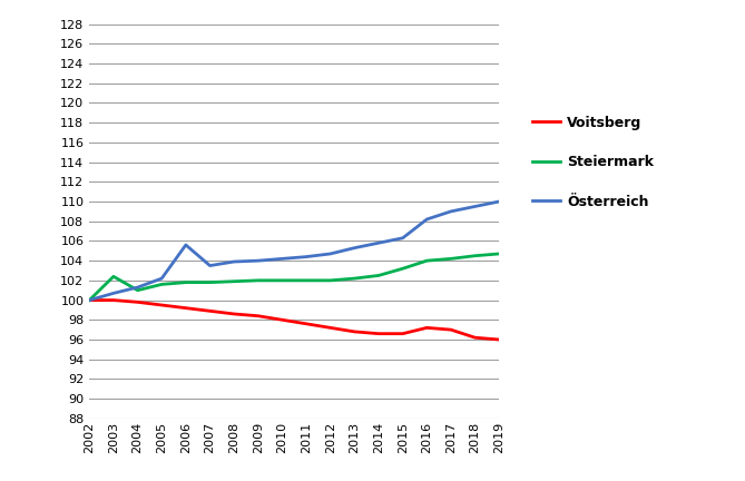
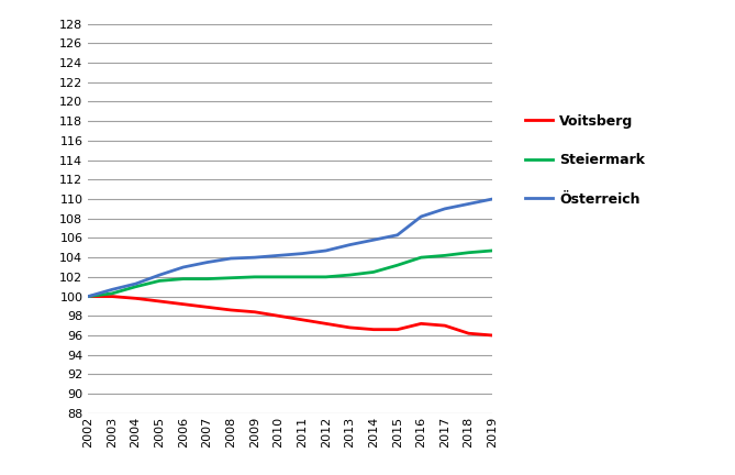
Steiermark/2003: 102.4 -> 100.3
Österreich/2006: 105.6 -> 103.0
